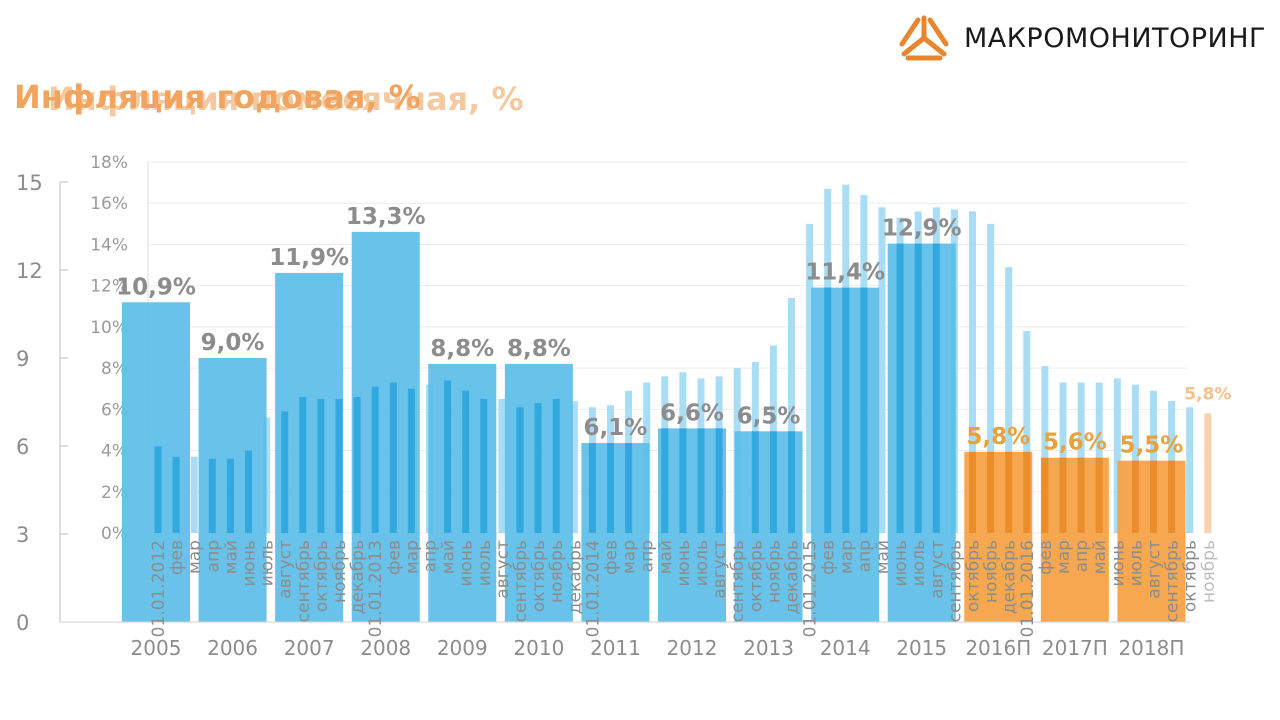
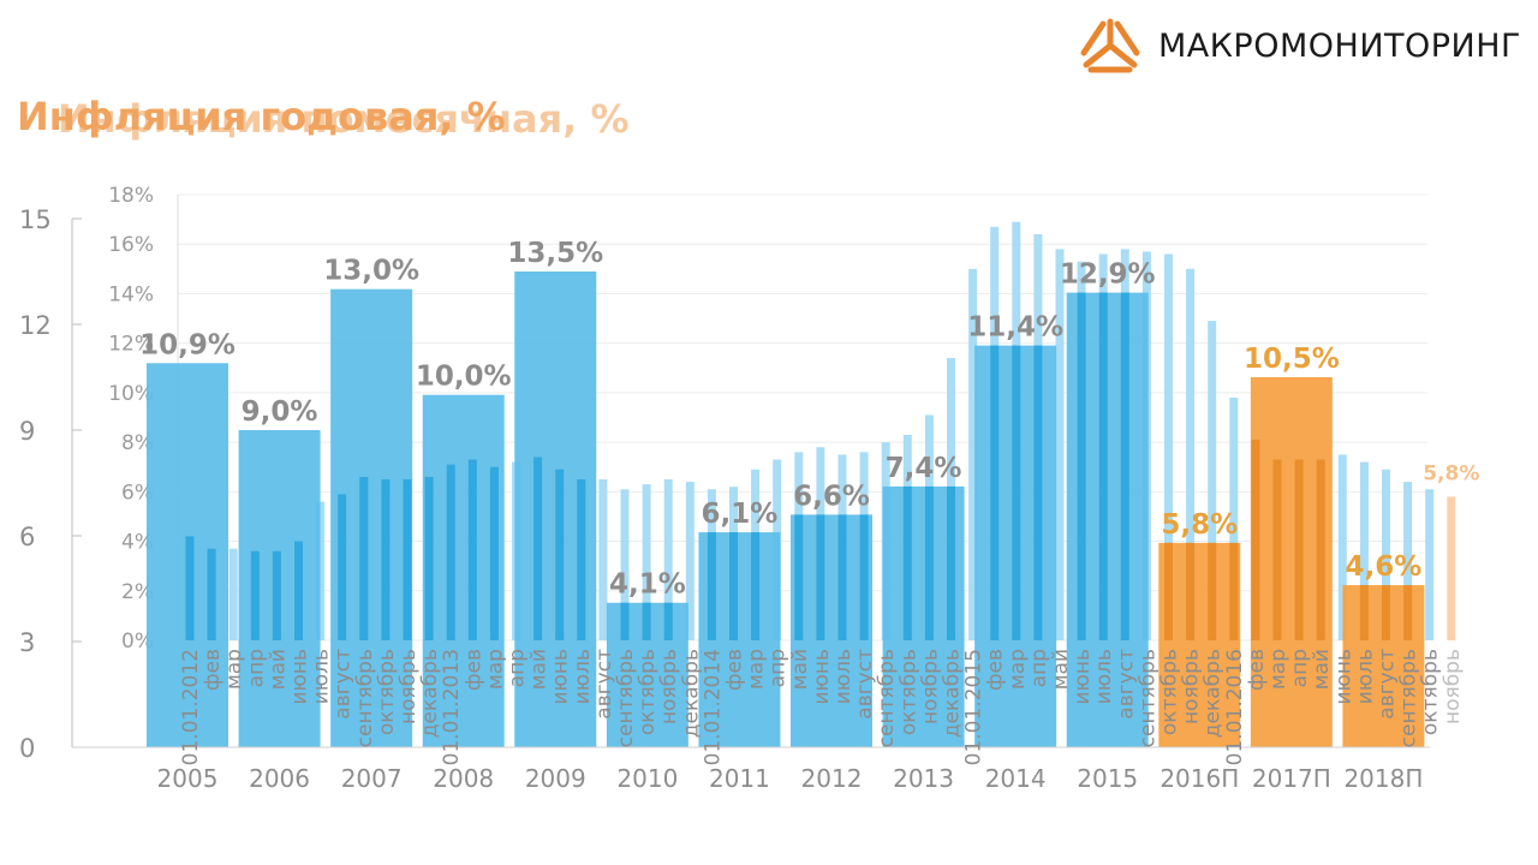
Инфляция годовая, %/2007: 11,9% -> 13,0%
Инфляция годовая, %/2008: 13,3% -> 10,0%
Инфляция годовая, %/2009: 8,8% -> 13,5%
Инфляция годовая, %/2010: 8,8% -> 4,1%
Инфляция годовая, %/2013: 6,5% -> 7,4%
Инфляция годовая, %/2017П: 5,6% -> 10,5%
Инфляция годовая, %/2018П: 5,5% -> 4,6%
